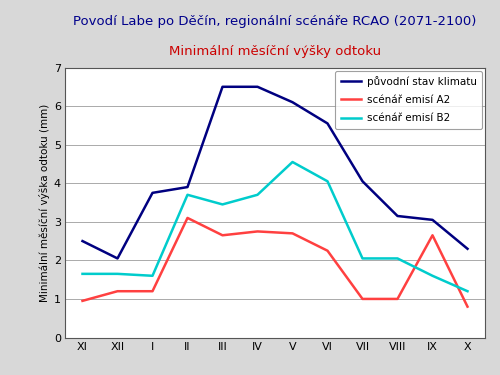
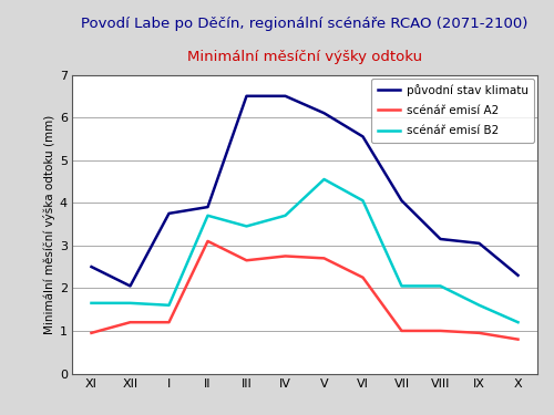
scénář emisí A2/IX: 2.65 -> 0.95
